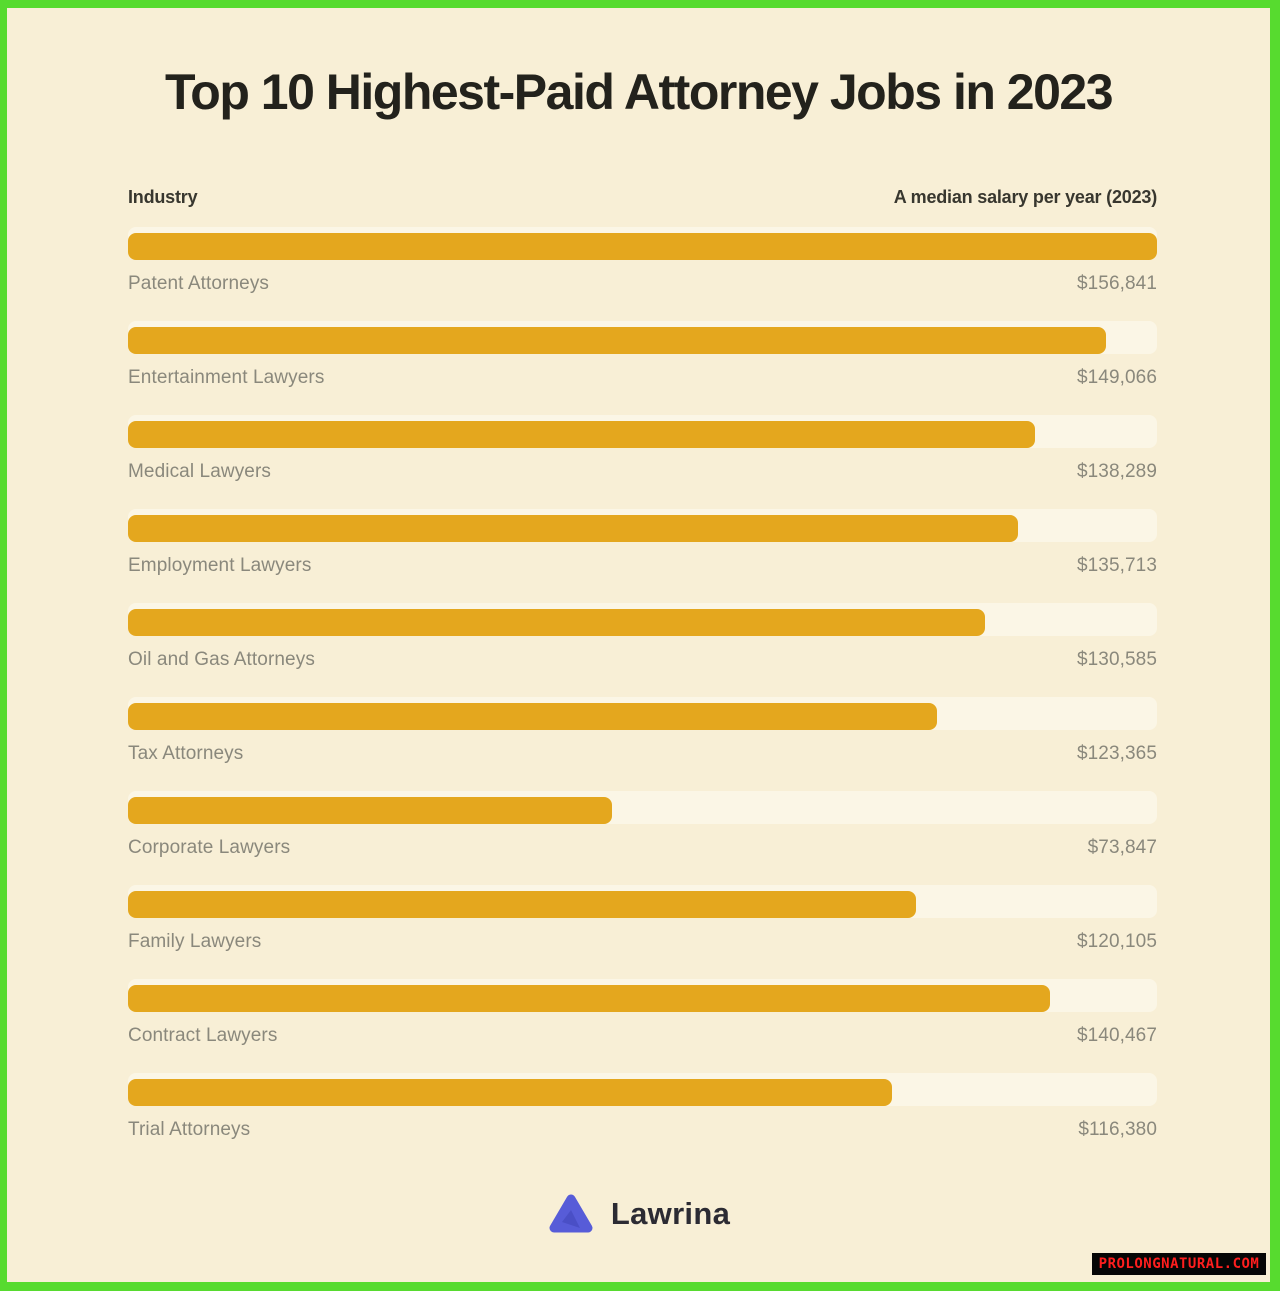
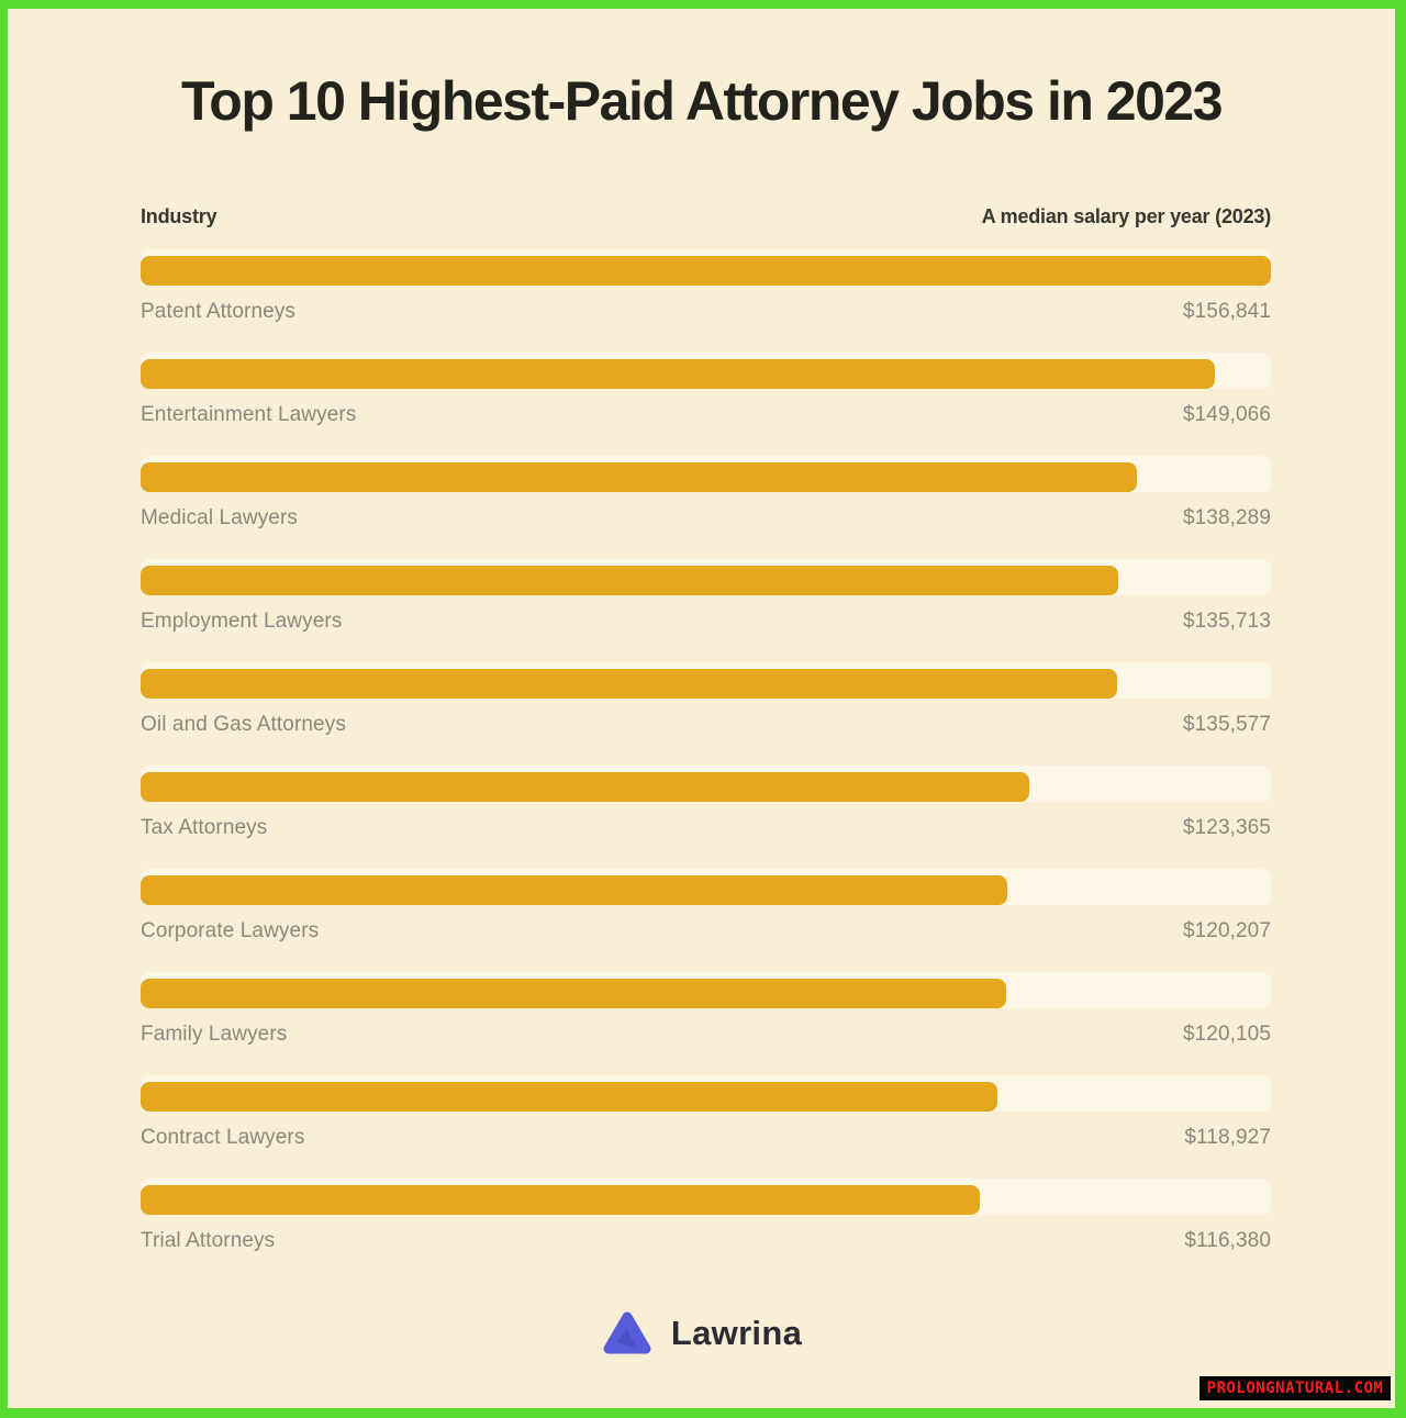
Oil and Gas Attorneys: $130,585 -> $135,577
Corporate Lawyers: $73,847 -> $120,207
Contract Lawyers: $140,467 -> $118,927
